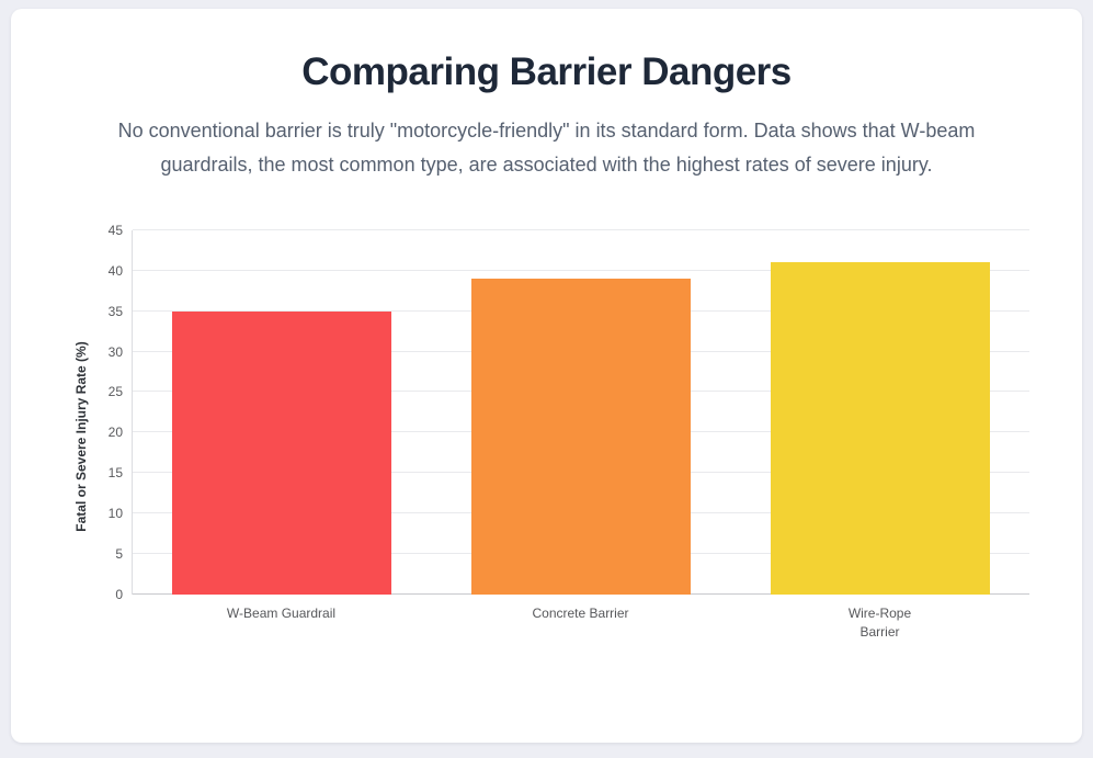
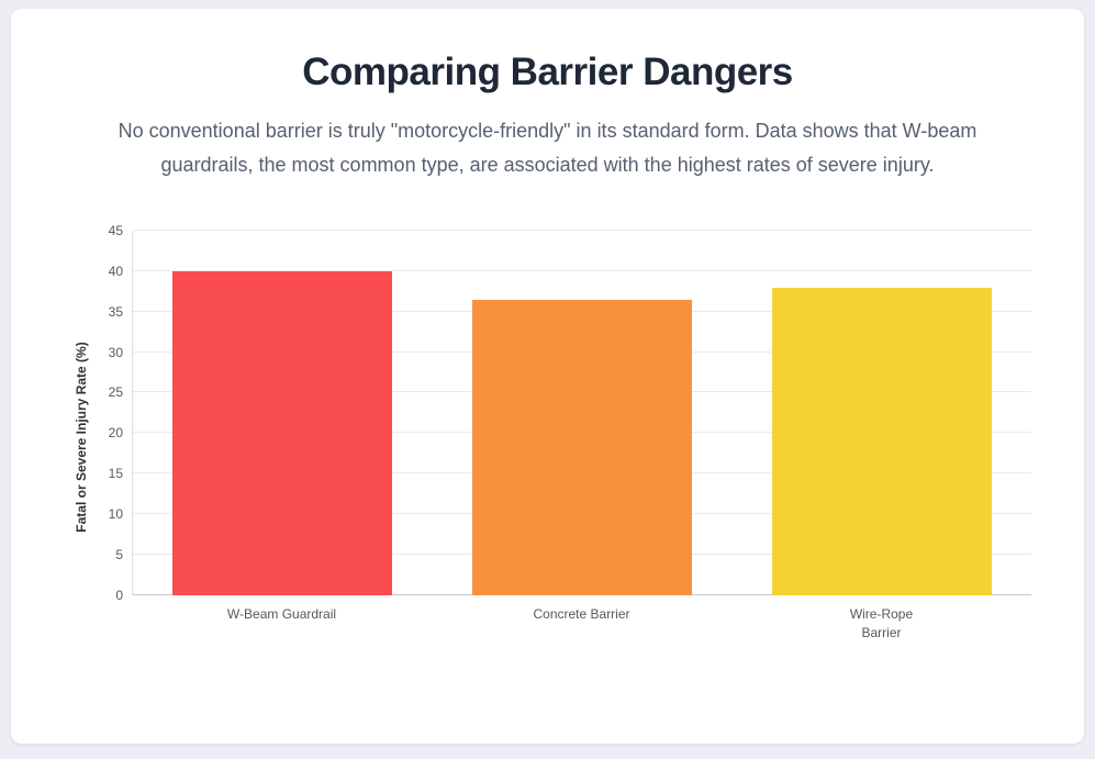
W-Beam Guardrail: 35 -> 40
Concrete Barrier: 39 -> 36
Wire-Rope Barrier: 41 -> 38
